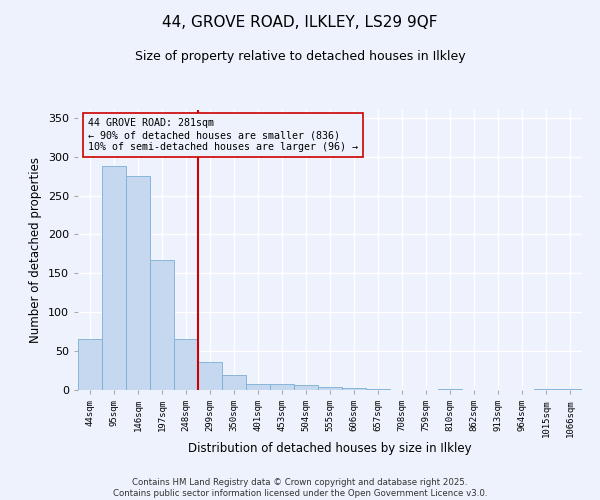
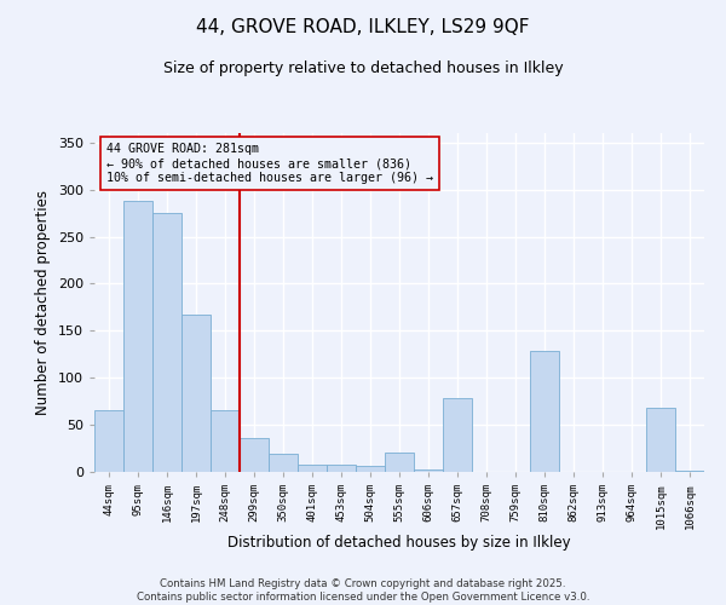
555sqm: 4 -> 20
657sqm: 1 -> 78
810sqm: 1 -> 128
1015sqm: 1 -> 68
